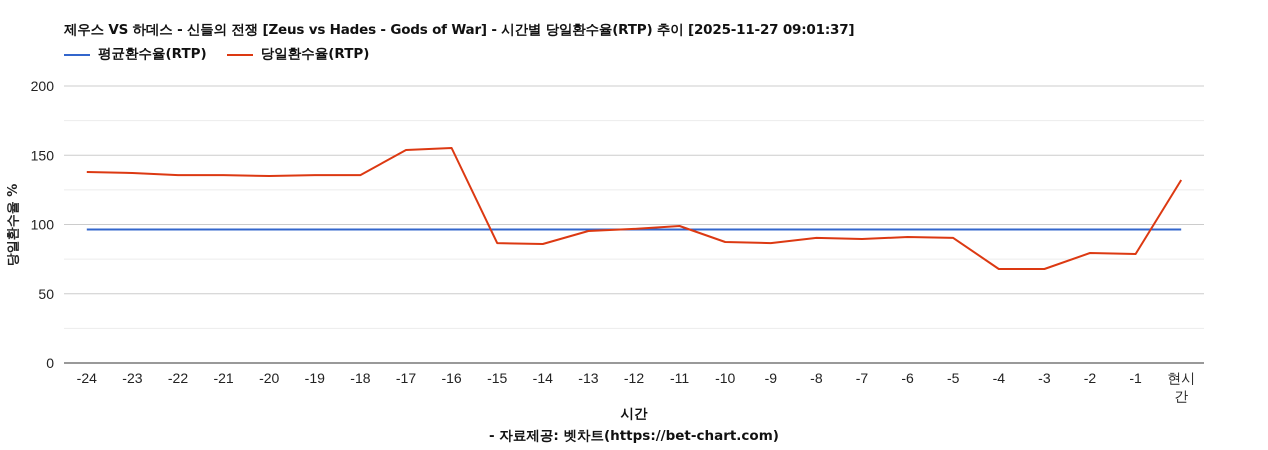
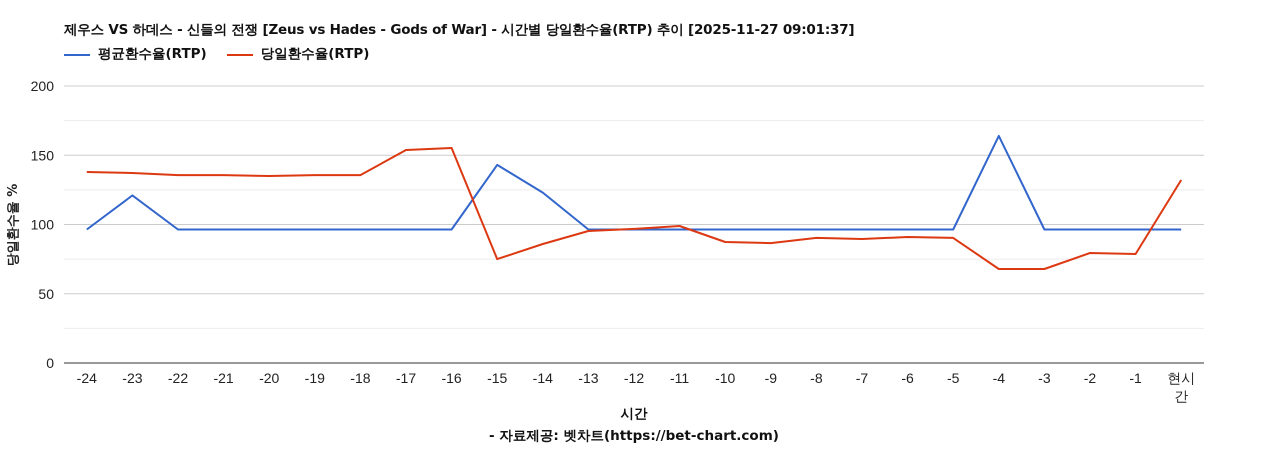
평균환수율(RTP)/-23: 96 -> 121
평균환수율(RTP)/-15: 96 -> 143
당일환수율(RTP)/-15: 87 -> 75
평균환수율(RTP)/-14: 96 -> 123
평균환수율(RTP)/-4: 96 -> 164
